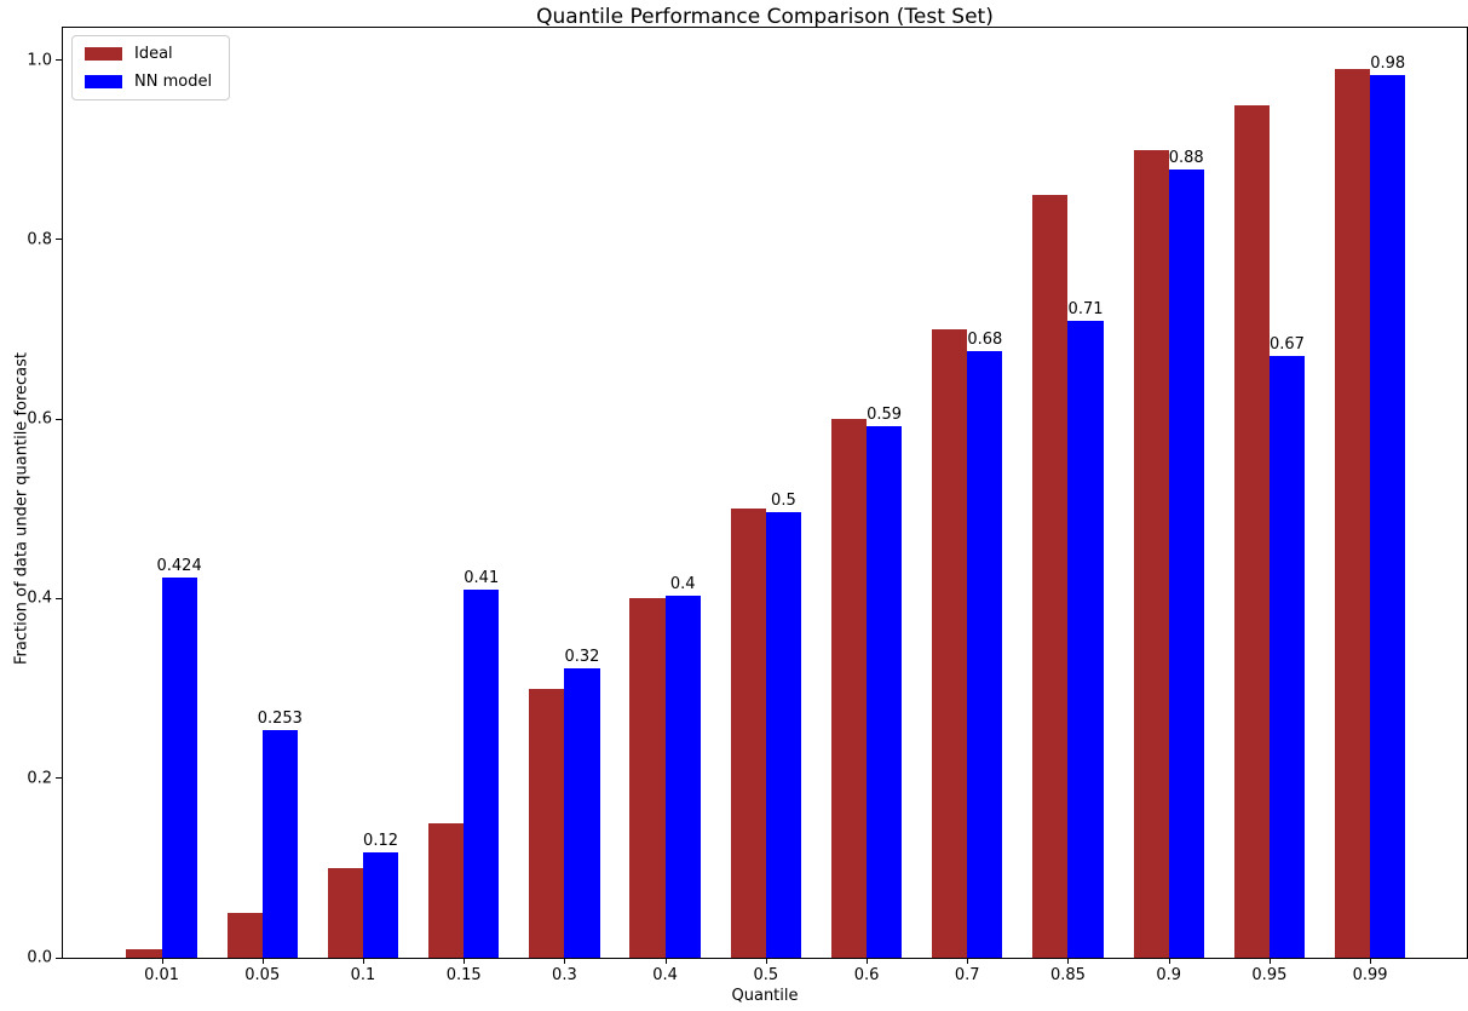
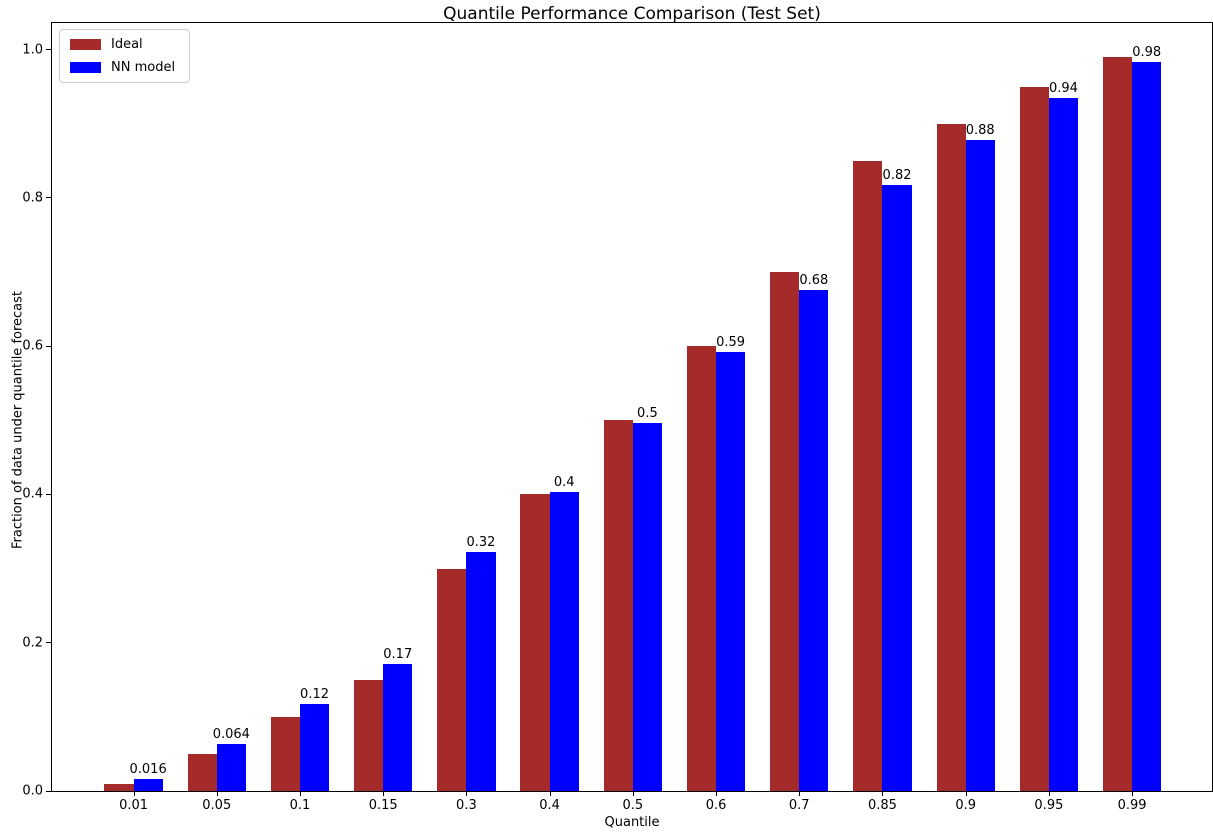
NN model/0.01: 0.424 -> 0.016
NN model/0.05: 0.253 -> 0.064
NN model/0.15: 0.41 -> 0.17
NN model/0.85: 0.71 -> 0.82
NN model/0.95: 0.67 -> 0.94
